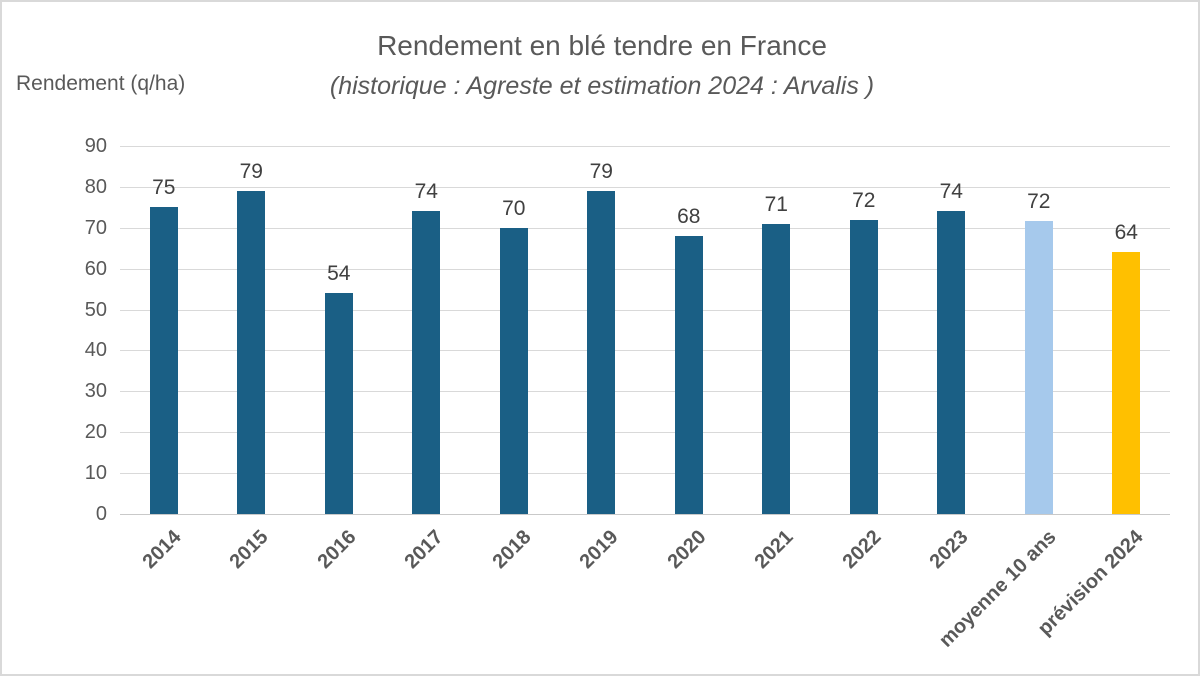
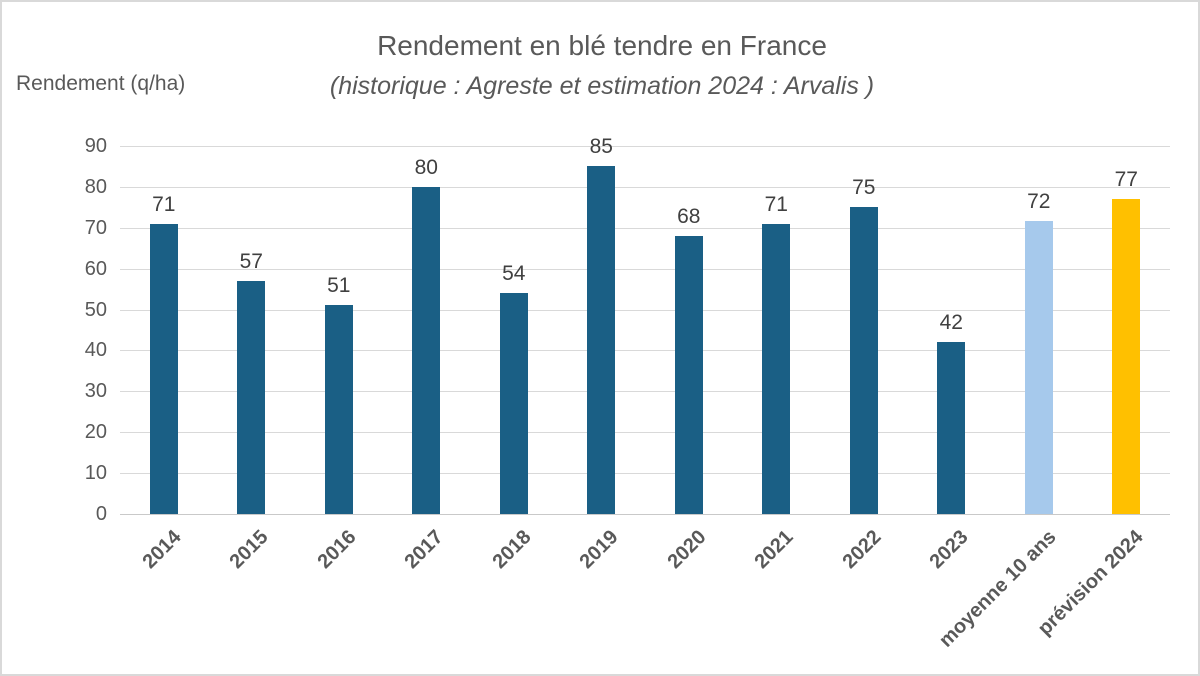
2014: 75 -> 71
2015: 79 -> 57
2016: 54 -> 51
2017: 74 -> 80
2018: 70 -> 54
2019: 79 -> 85
2022: 72 -> 75
2023: 74 -> 42
prévision 2024: 64 -> 77
